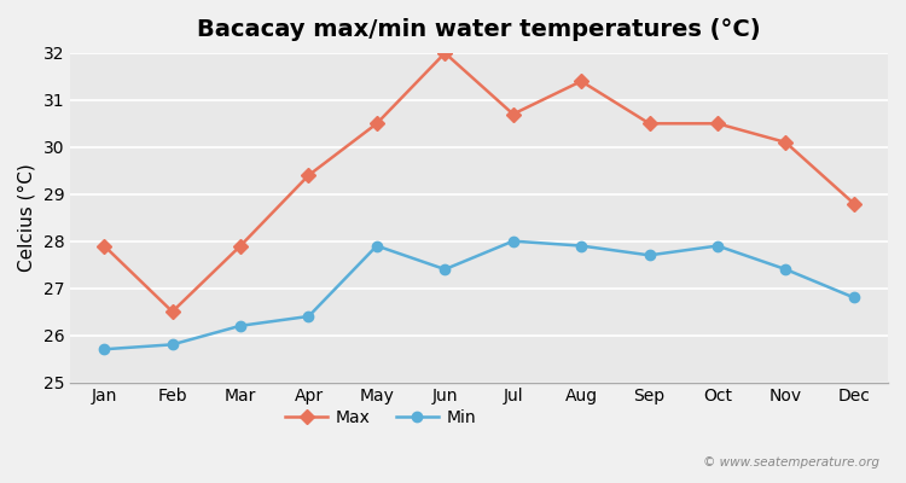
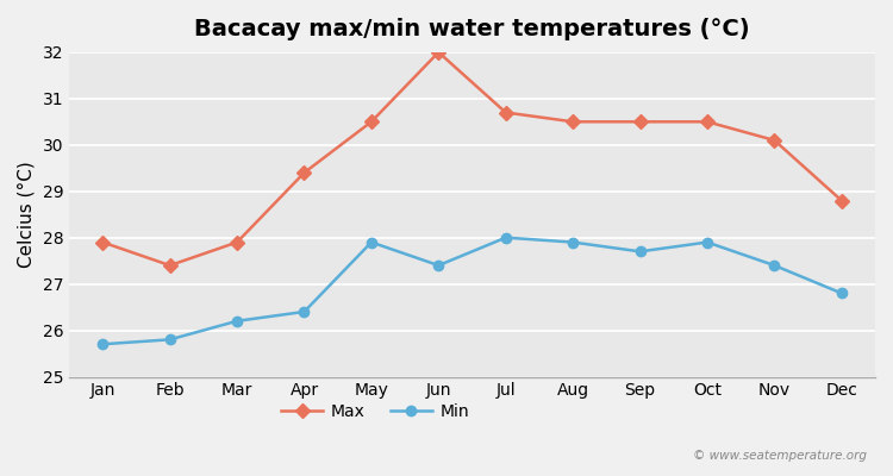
Max/Feb: 26.5 -> 27.4
Max/Aug: 31.4 -> 30.5
